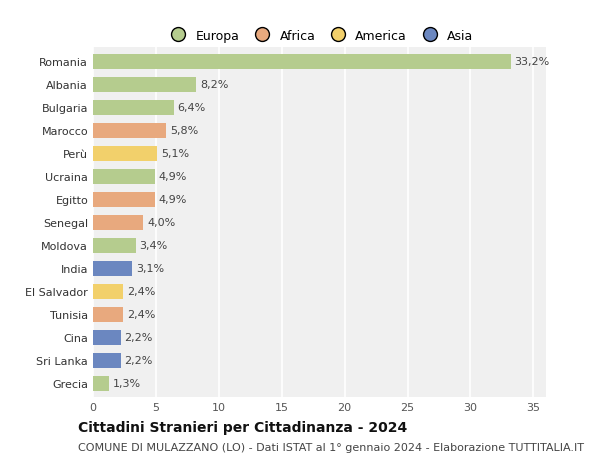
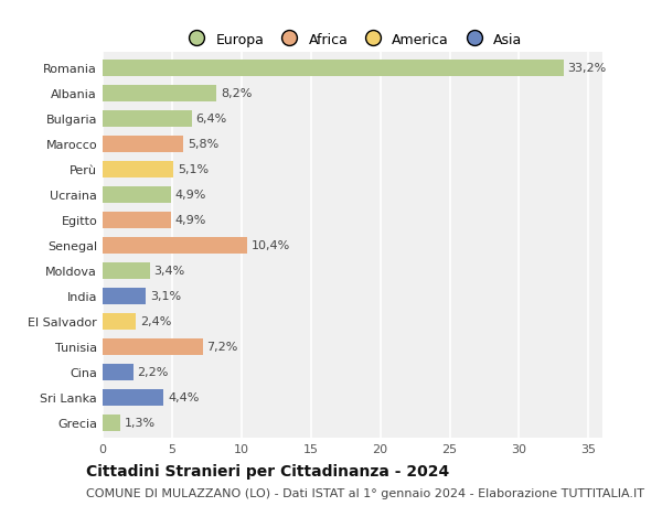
Senegal: 4,0% -> 10,4%
Tunisia: 2,4% -> 7,2%
Sri Lanka: 2,2% -> 4,4%
